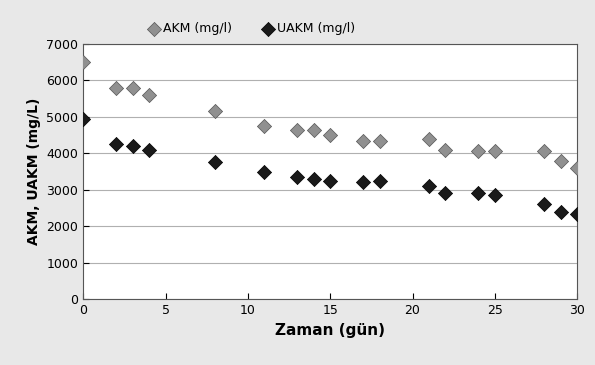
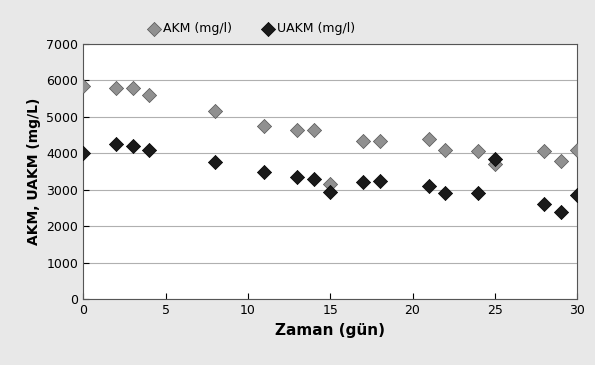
AKM (mg/l)/0: 6500 -> 5850
UAKM (mg/l)/0: 4950 -> 4000
AKM (mg/l)/15: 4500 -> 3150
UAKM (mg/l)/15: 3250 -> 2950
AKM (mg/l)/25: 4050 -> 3700
UAKM (mg/l)/25: 2850 -> 3850
AKM (mg/l)/30: 3600 -> 4100
UAKM (mg/l)/30: 2350 -> 2850
